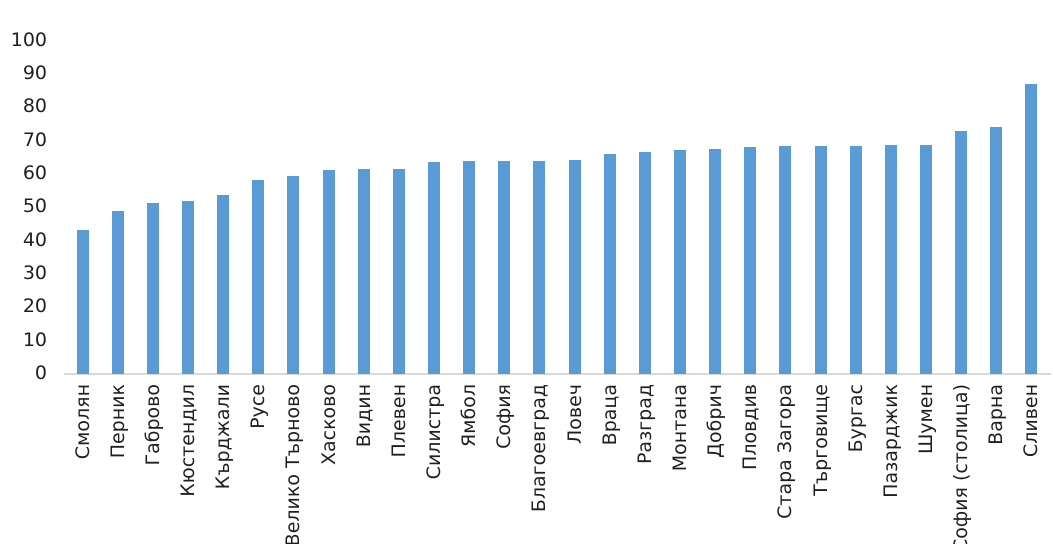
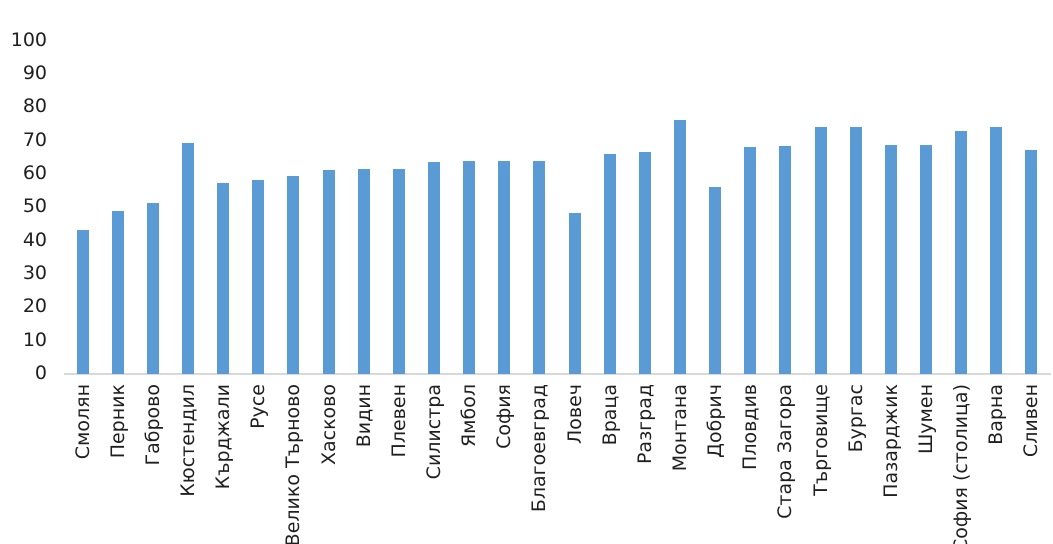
Кюстендил: 52 -> 69
Кърджали: 53 -> 57
Ловеч: 64 -> 48
Монтана: 67 -> 76
Добрич: 67 -> 56
Търговище: 68 -> 74
Бургас: 68 -> 74
Сливен: 87 -> 67
